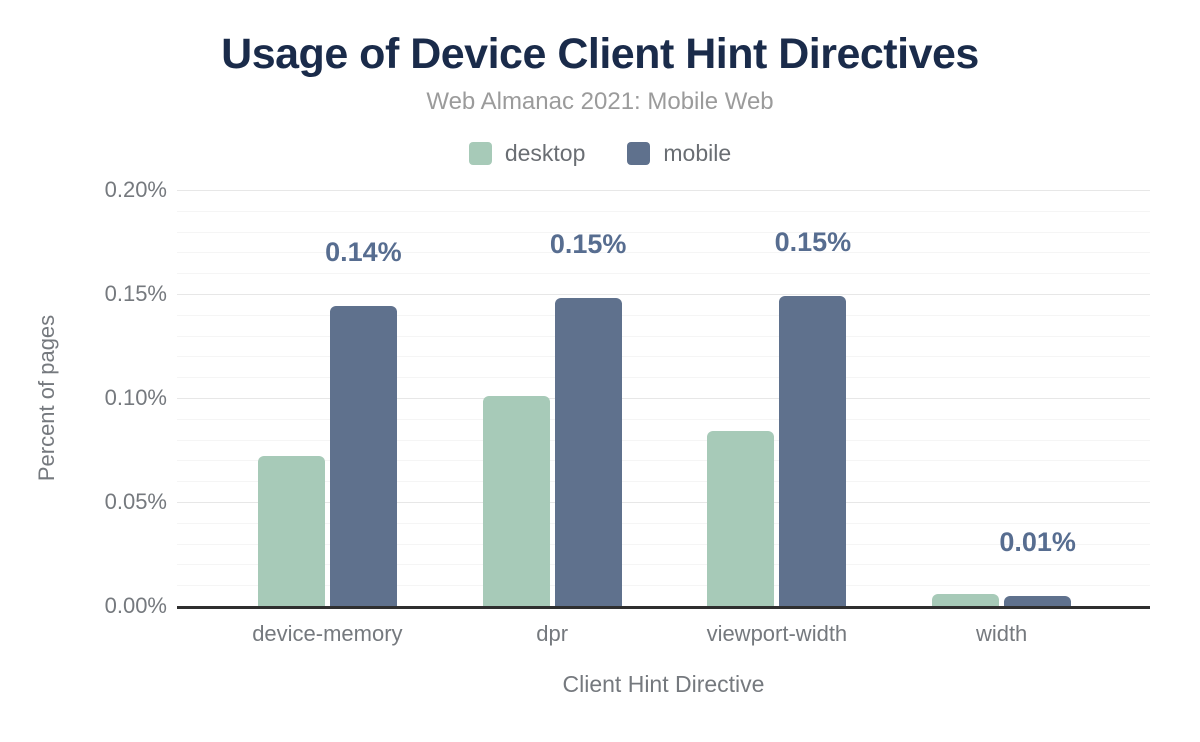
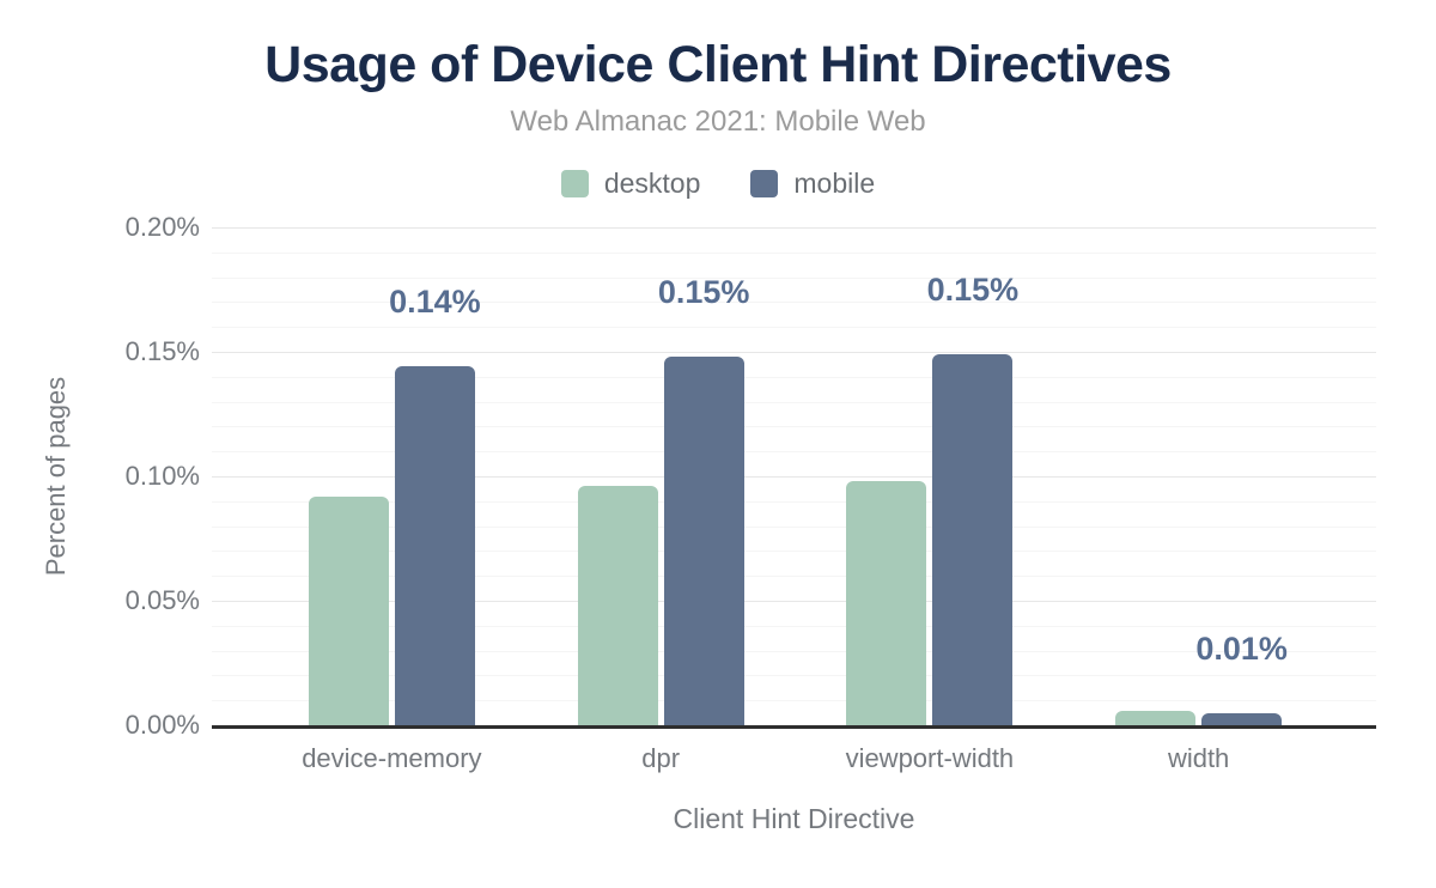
desktop/device-memory: 0.072% -> 0.092%
desktop/dpr: 0.101% -> 0.096%
desktop/viewport-width: 0.084% -> 0.098%
